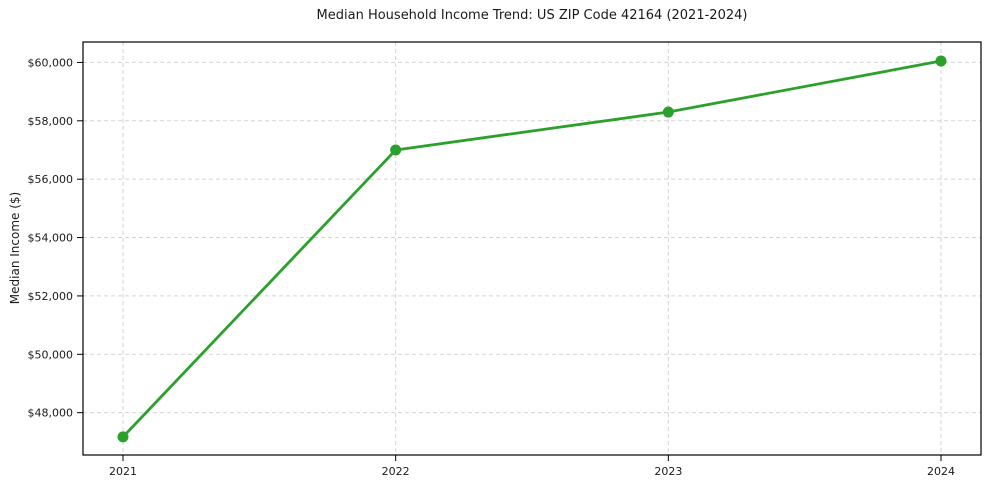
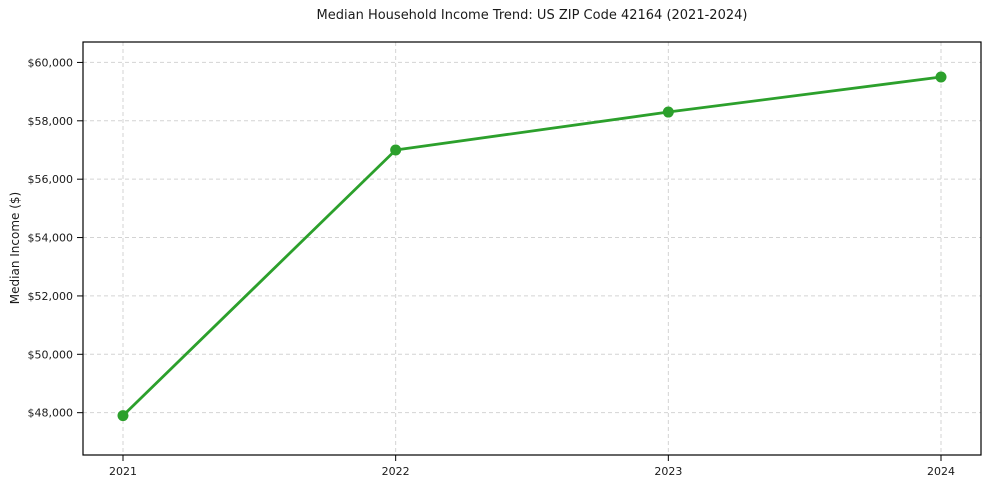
2021: $47200 -> $47900
2024: $60000 -> $59500
